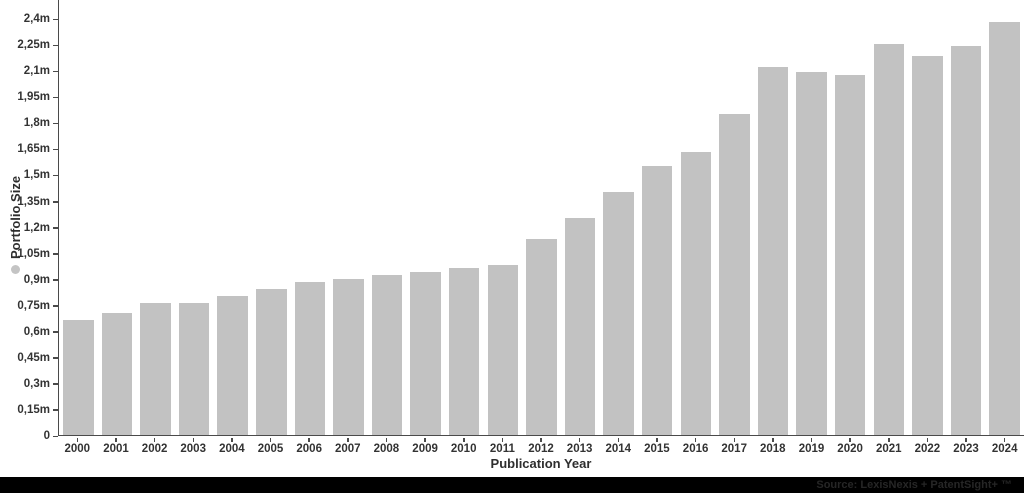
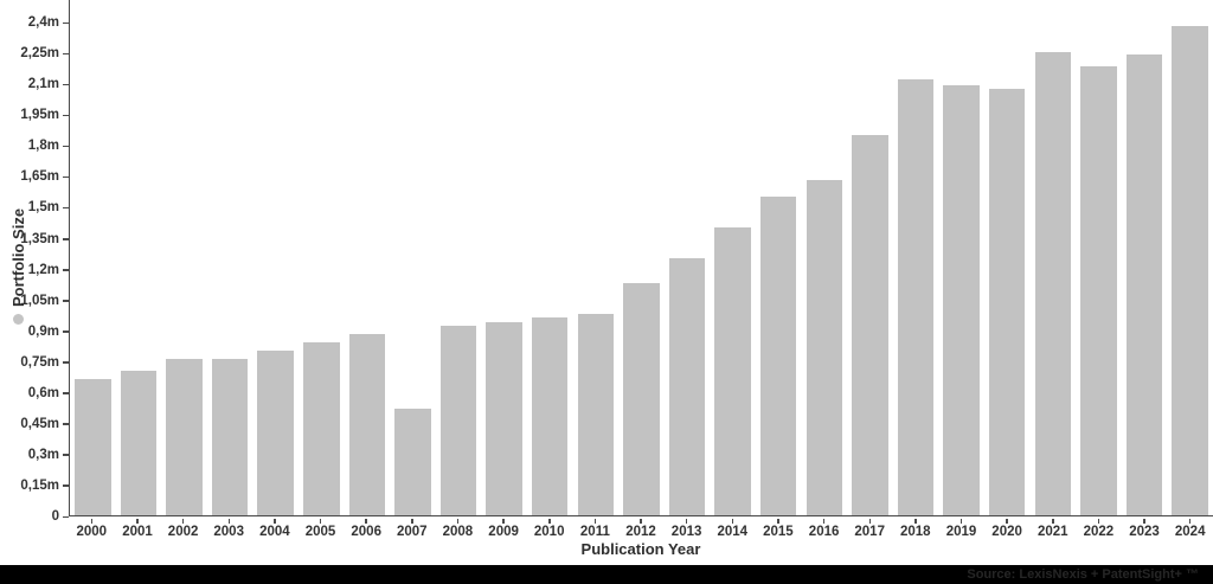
2007: 0,90m -> 0,52m
